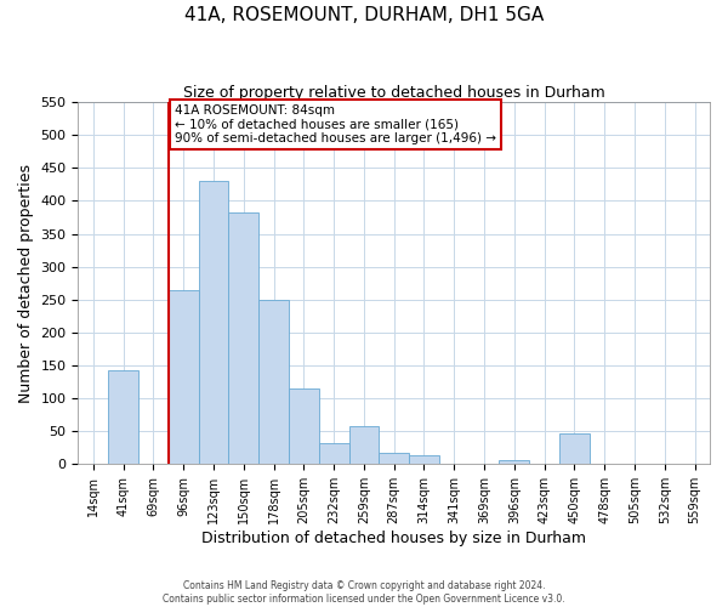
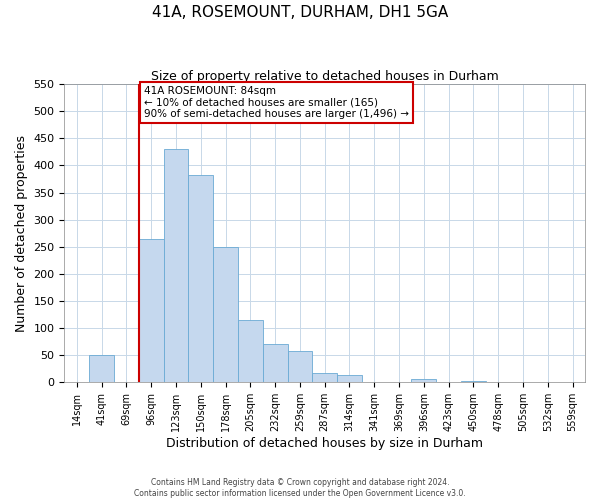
41sqm: 142 -> 50
232sqm: 32 -> 70
450sqm: 46 -> 2
